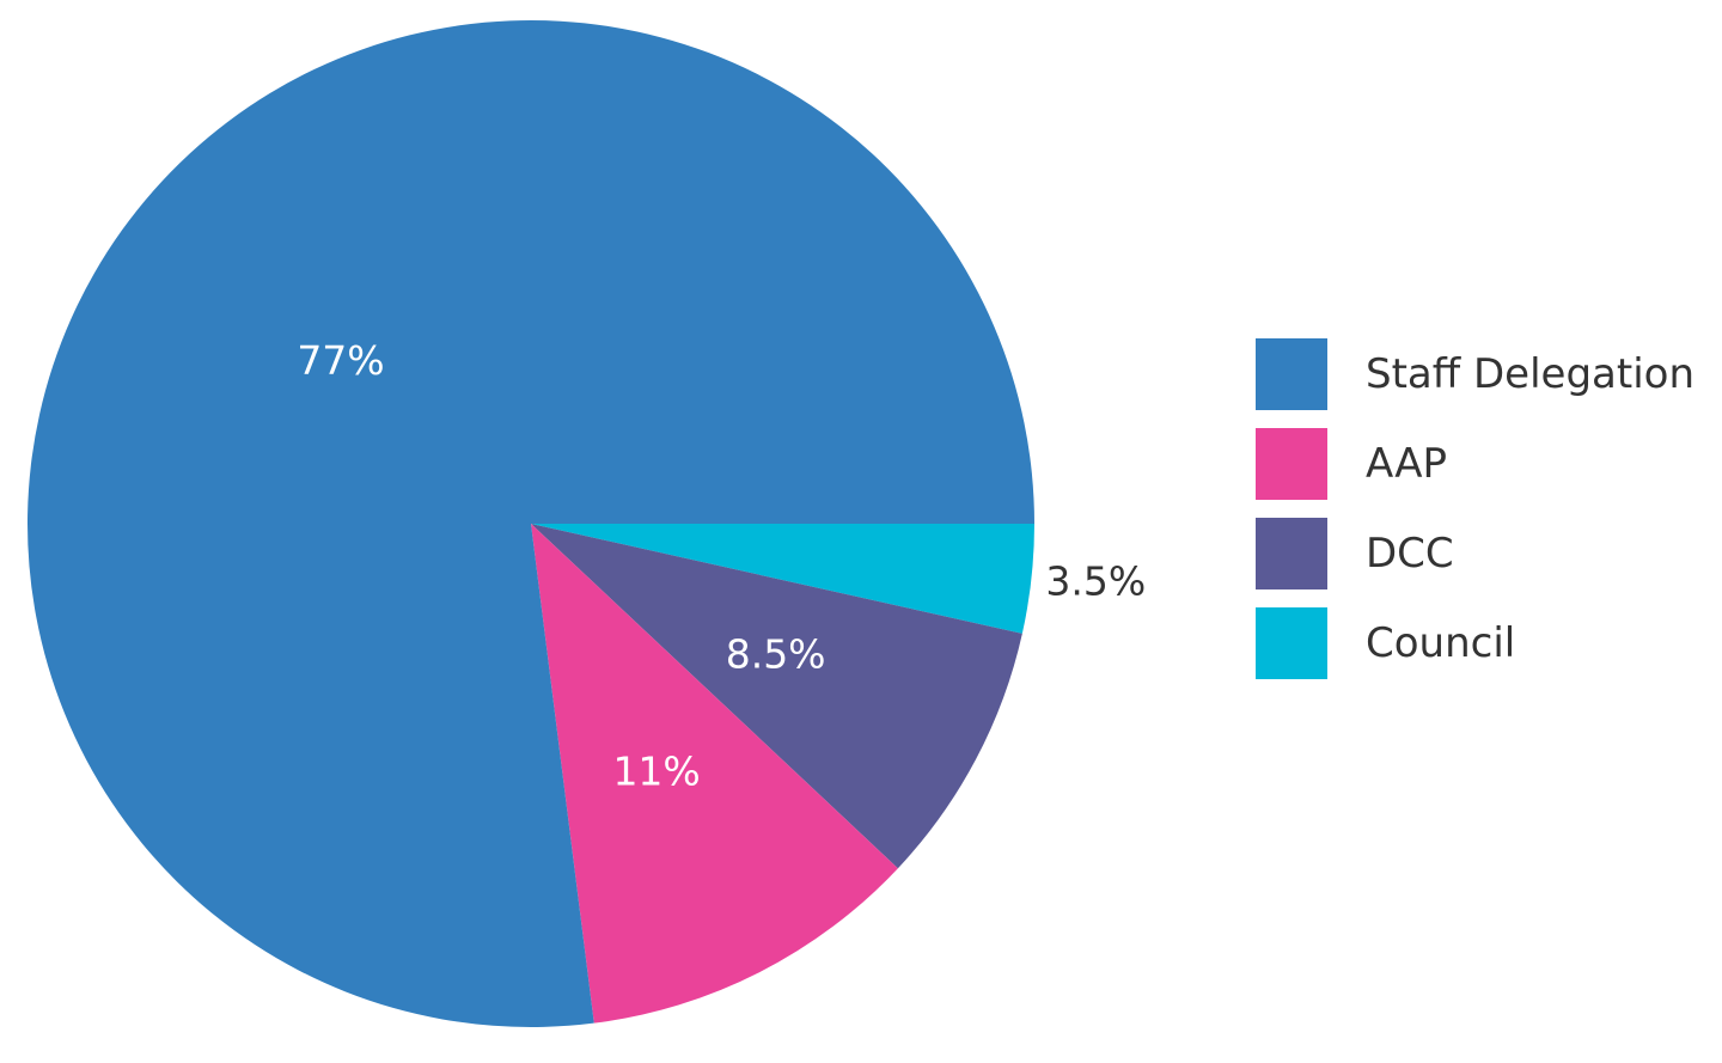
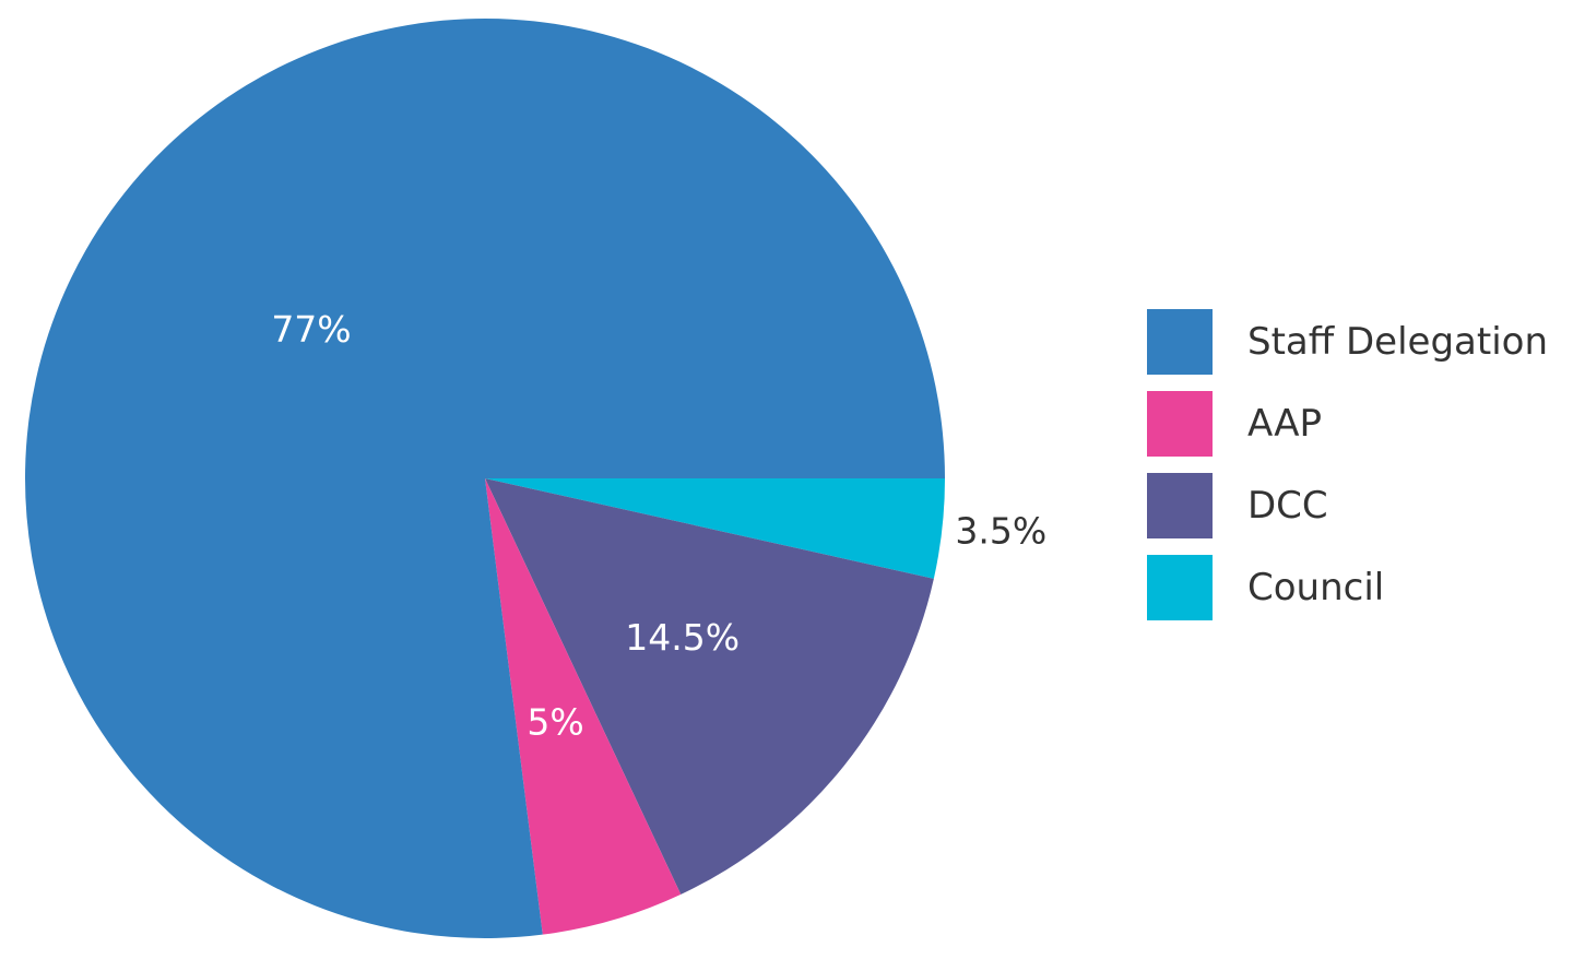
DCC: 8.5% -> 14.5%
AAP: 11% -> 5%
